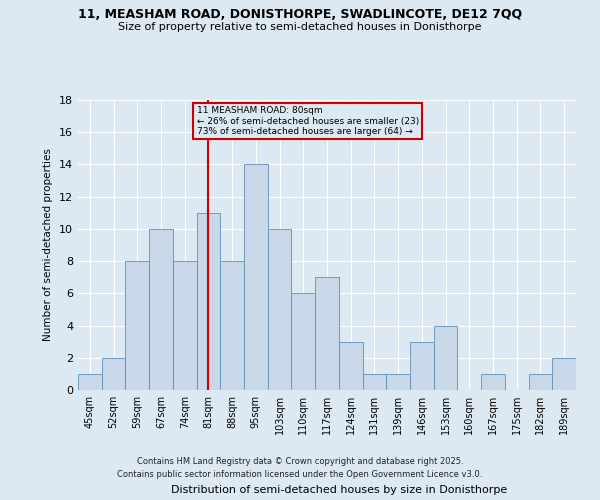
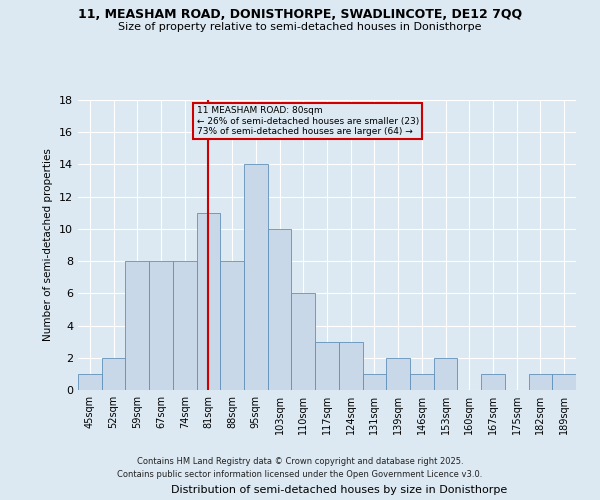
67sqm: 10 -> 8
117sqm: 7 -> 3
139sqm: 1 -> 2
146sqm: 3 -> 1
153sqm: 4 -> 2
189sqm: 2 -> 1
